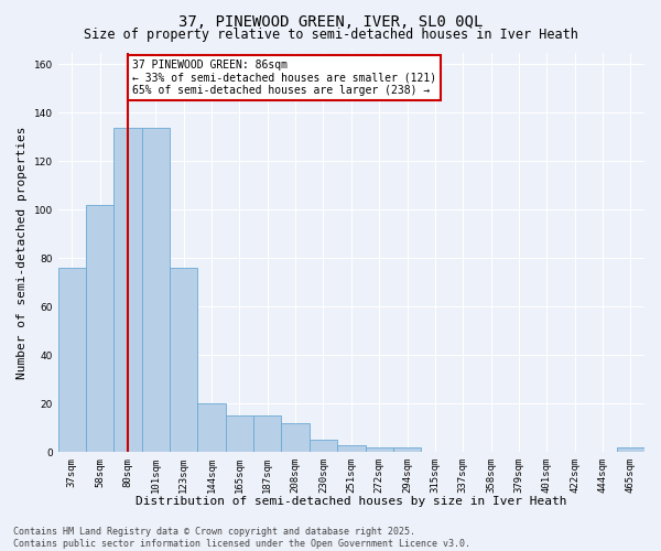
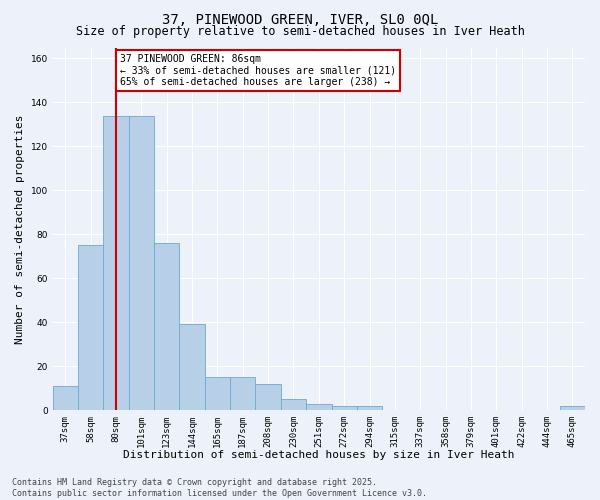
37sqm: 76 -> 11
58sqm: 102 -> 75
144sqm: 20 -> 39
